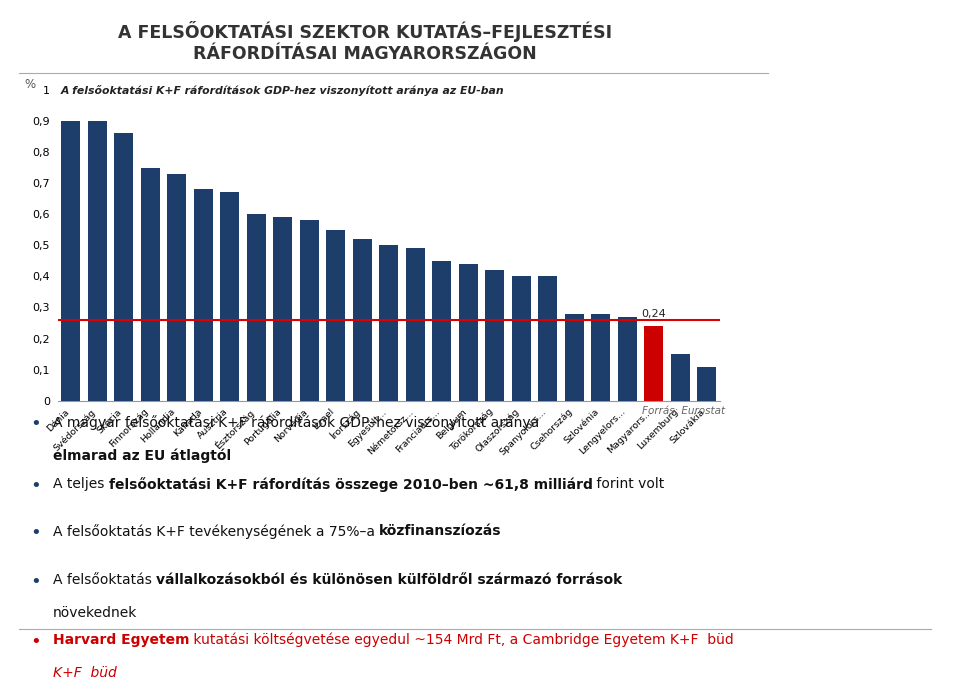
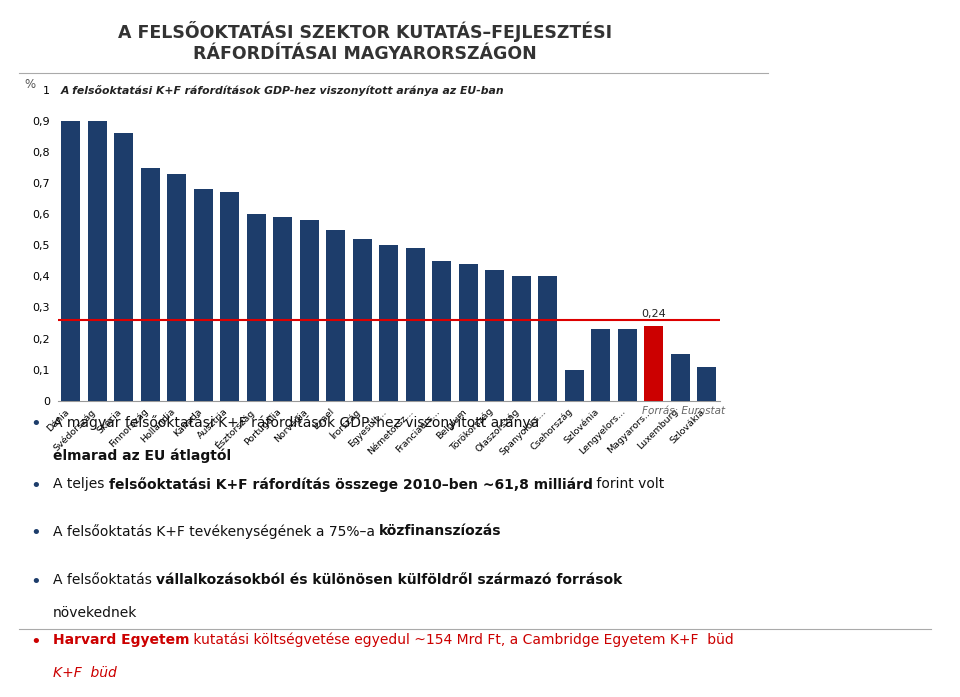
Csehország: 0,28 -> 0,10
Szlovénia: 0,28 -> 0,23
Lengyelors...: 0,27 -> 0,23
